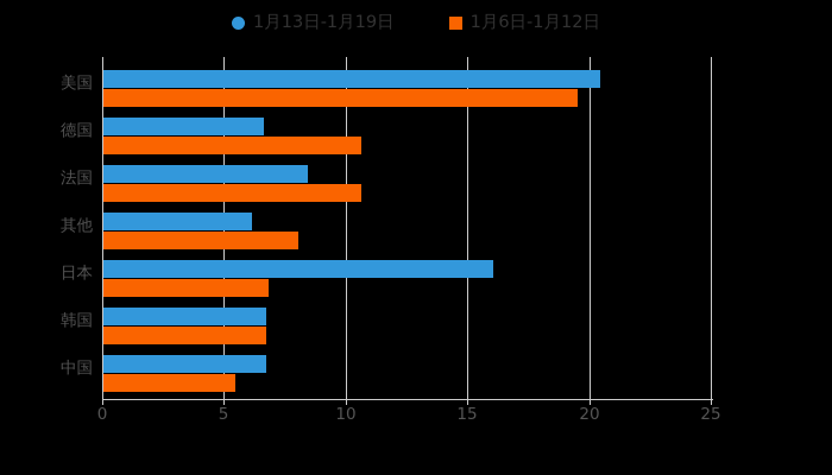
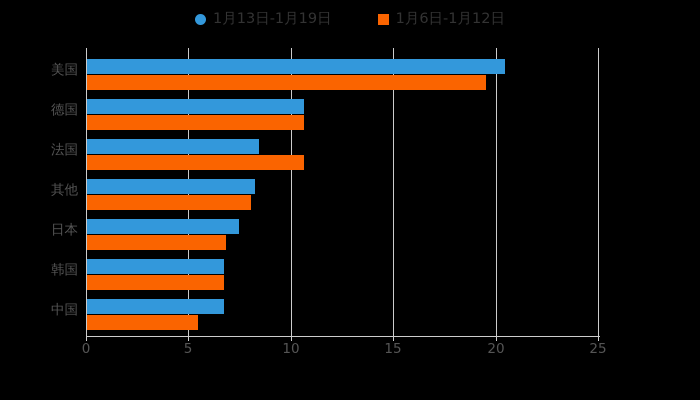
1月13日-1月19日/德国: 6.6 -> 10.6
1月13日-1月19日/其他: 6.1 -> 8.2
1月13日-1月19日/日本: 16.0 -> 7.4
